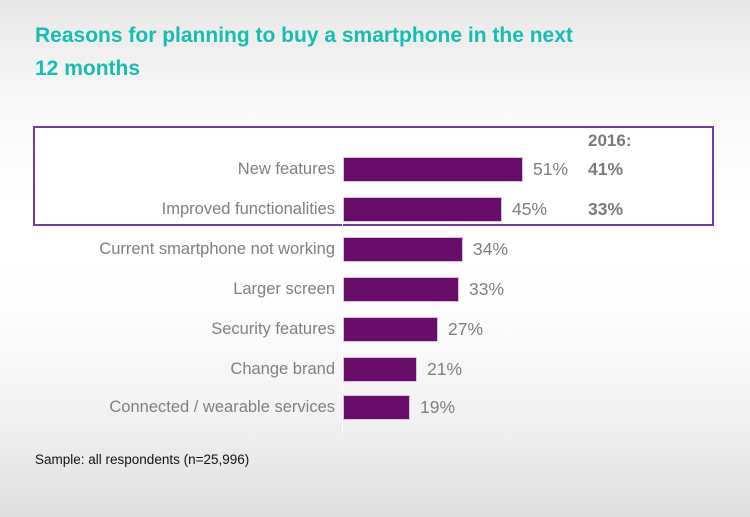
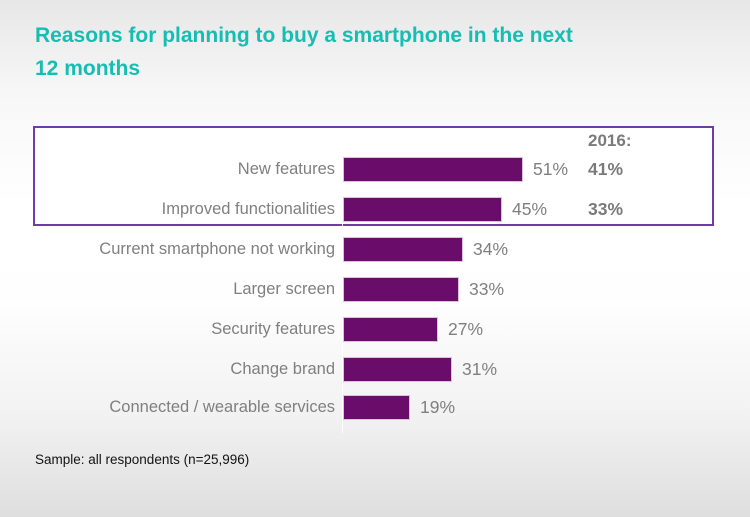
Change brand: 21% -> 31%
